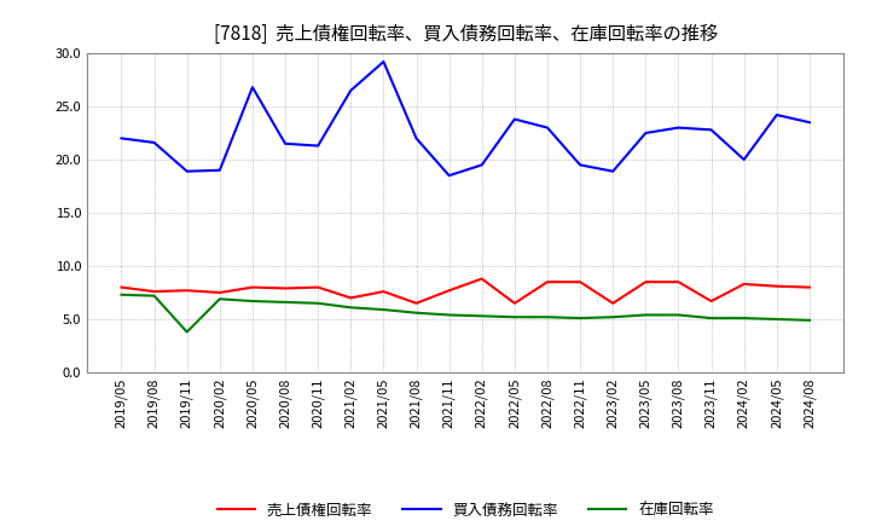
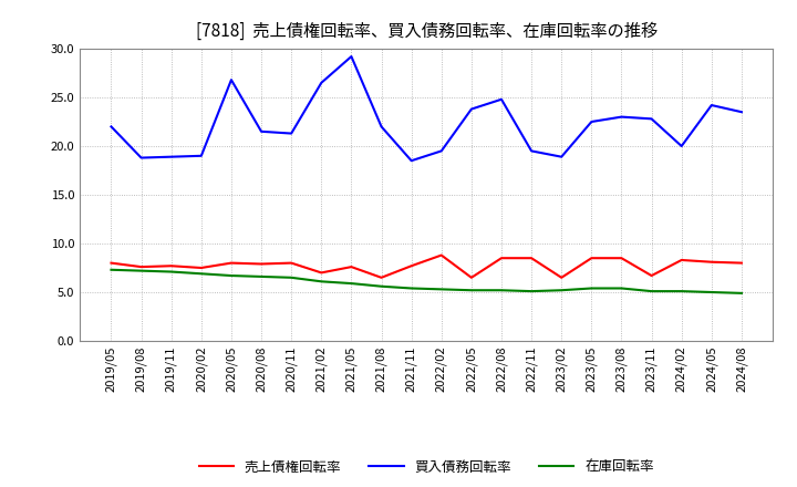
買入債務回転率/2019/08: 21.6 -> 18.8
在庫回転率/2019/11: 3.8 -> 7.1
買入債務回転率/2022/08: 23.0 -> 24.8
